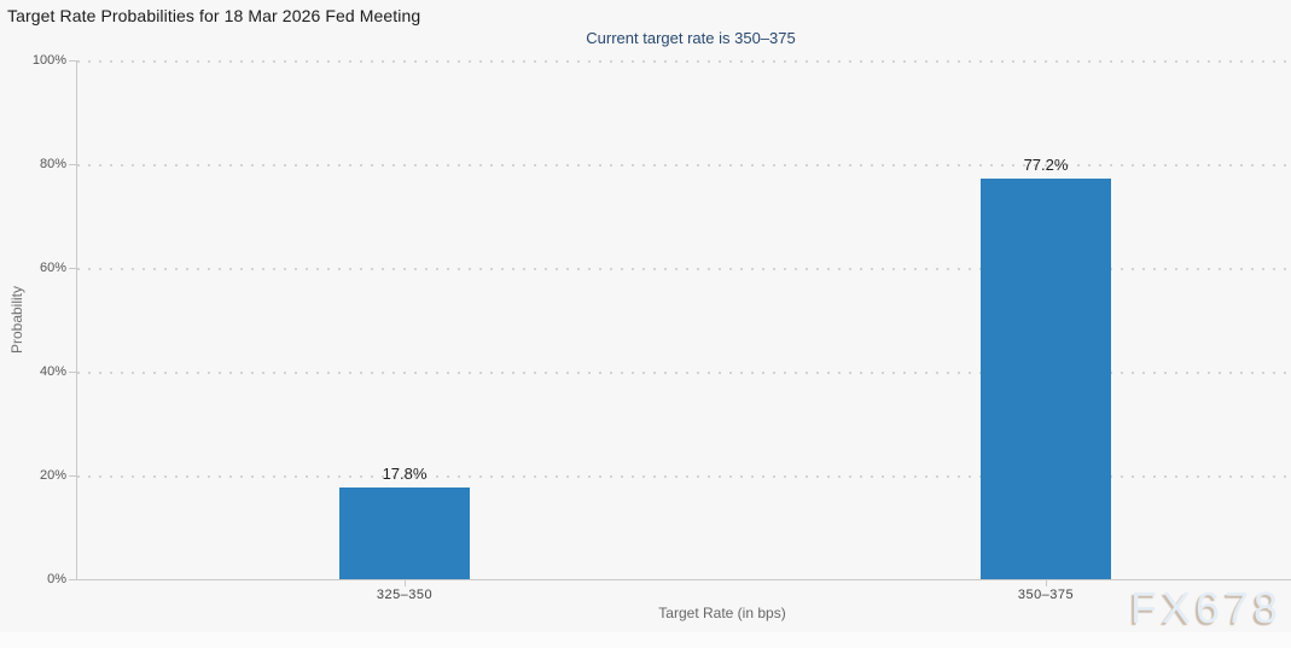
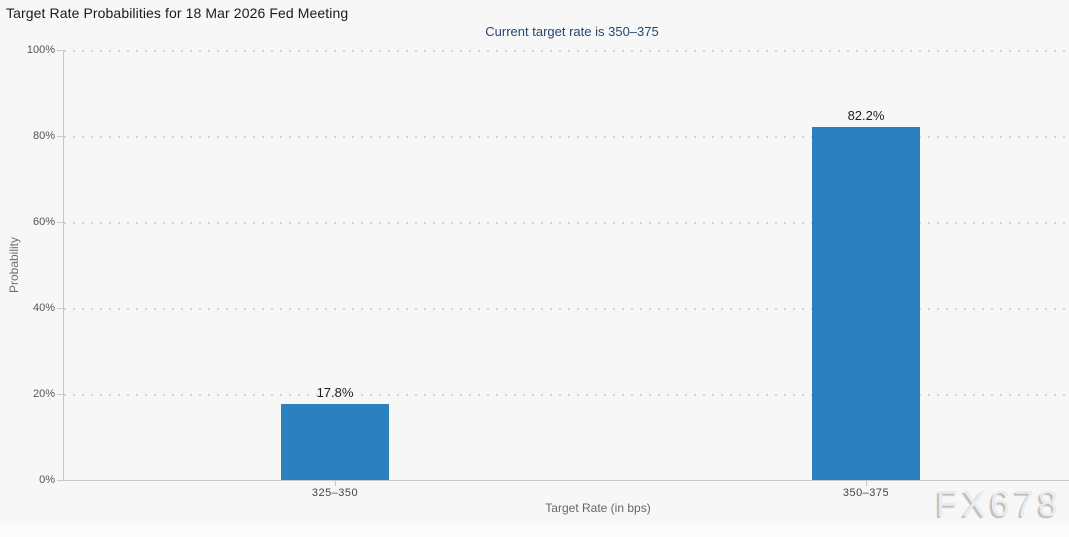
350–375: 77.2% -> 82.2%
